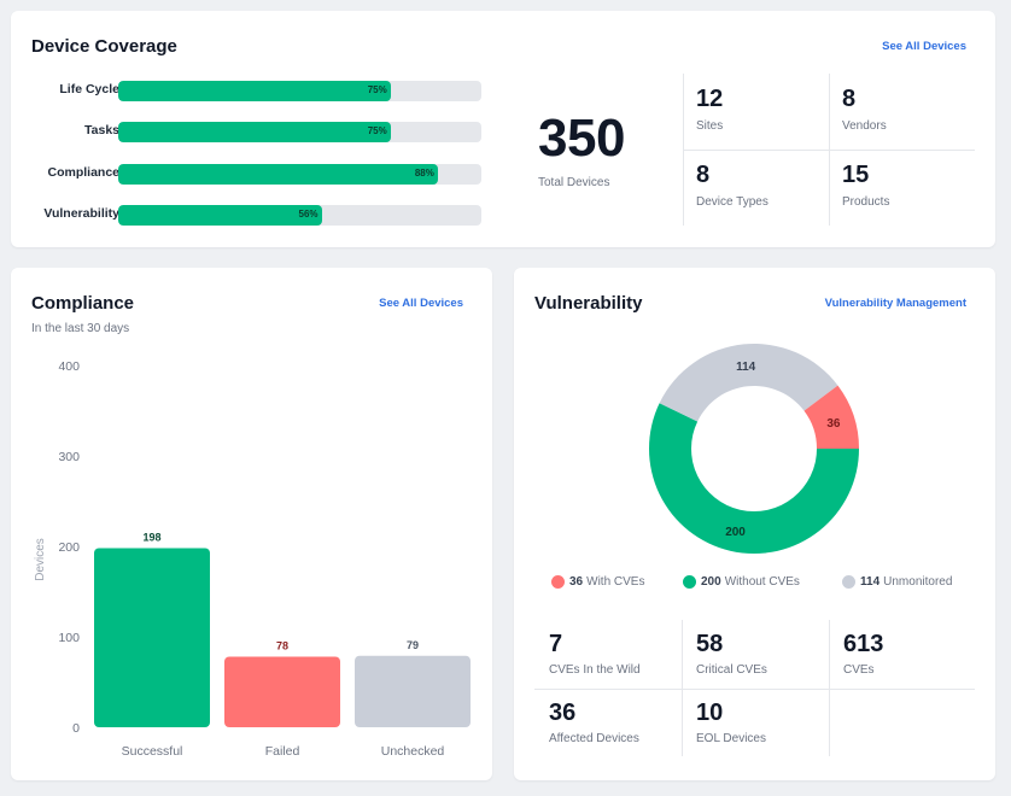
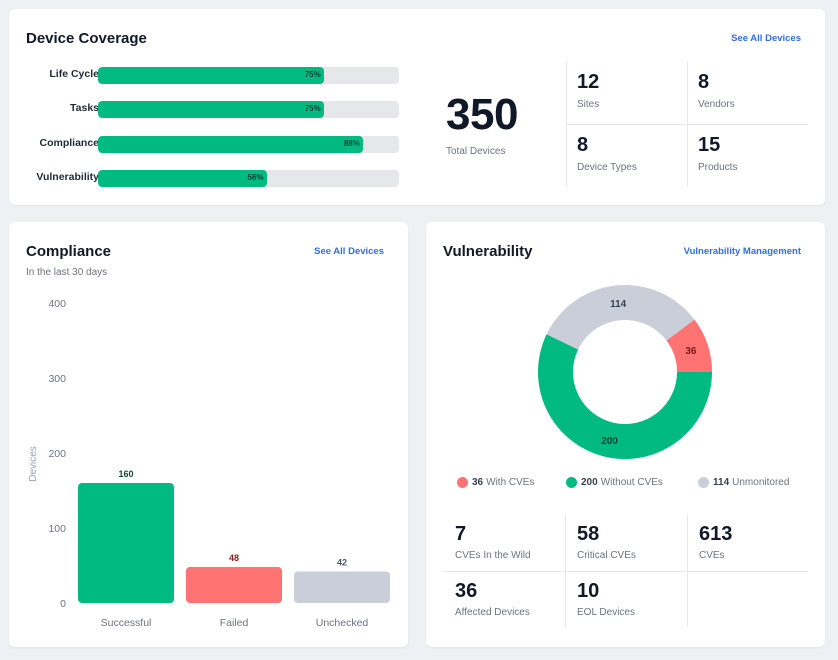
Compliance/Successful: 198 -> 160
Compliance/Failed: 78 -> 48
Compliance/Unchecked: 79 -> 42
